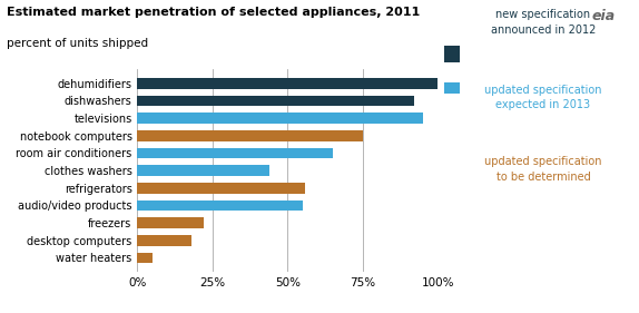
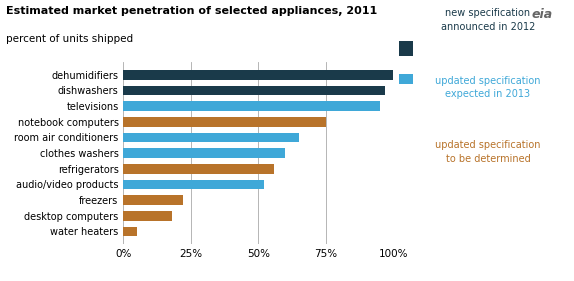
dishwashers: 92% -> 97%
clothes washers: 44% -> 60%
audio/video products: 55% -> 52%
